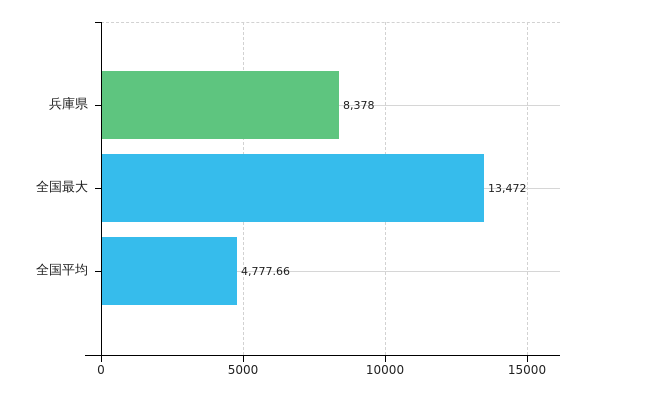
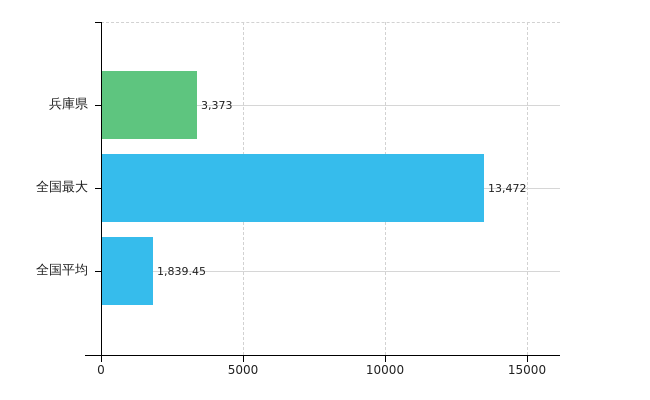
兵庫県: 8,378 -> 3,373
全国平均: 4,777.66 -> 1,839.45
